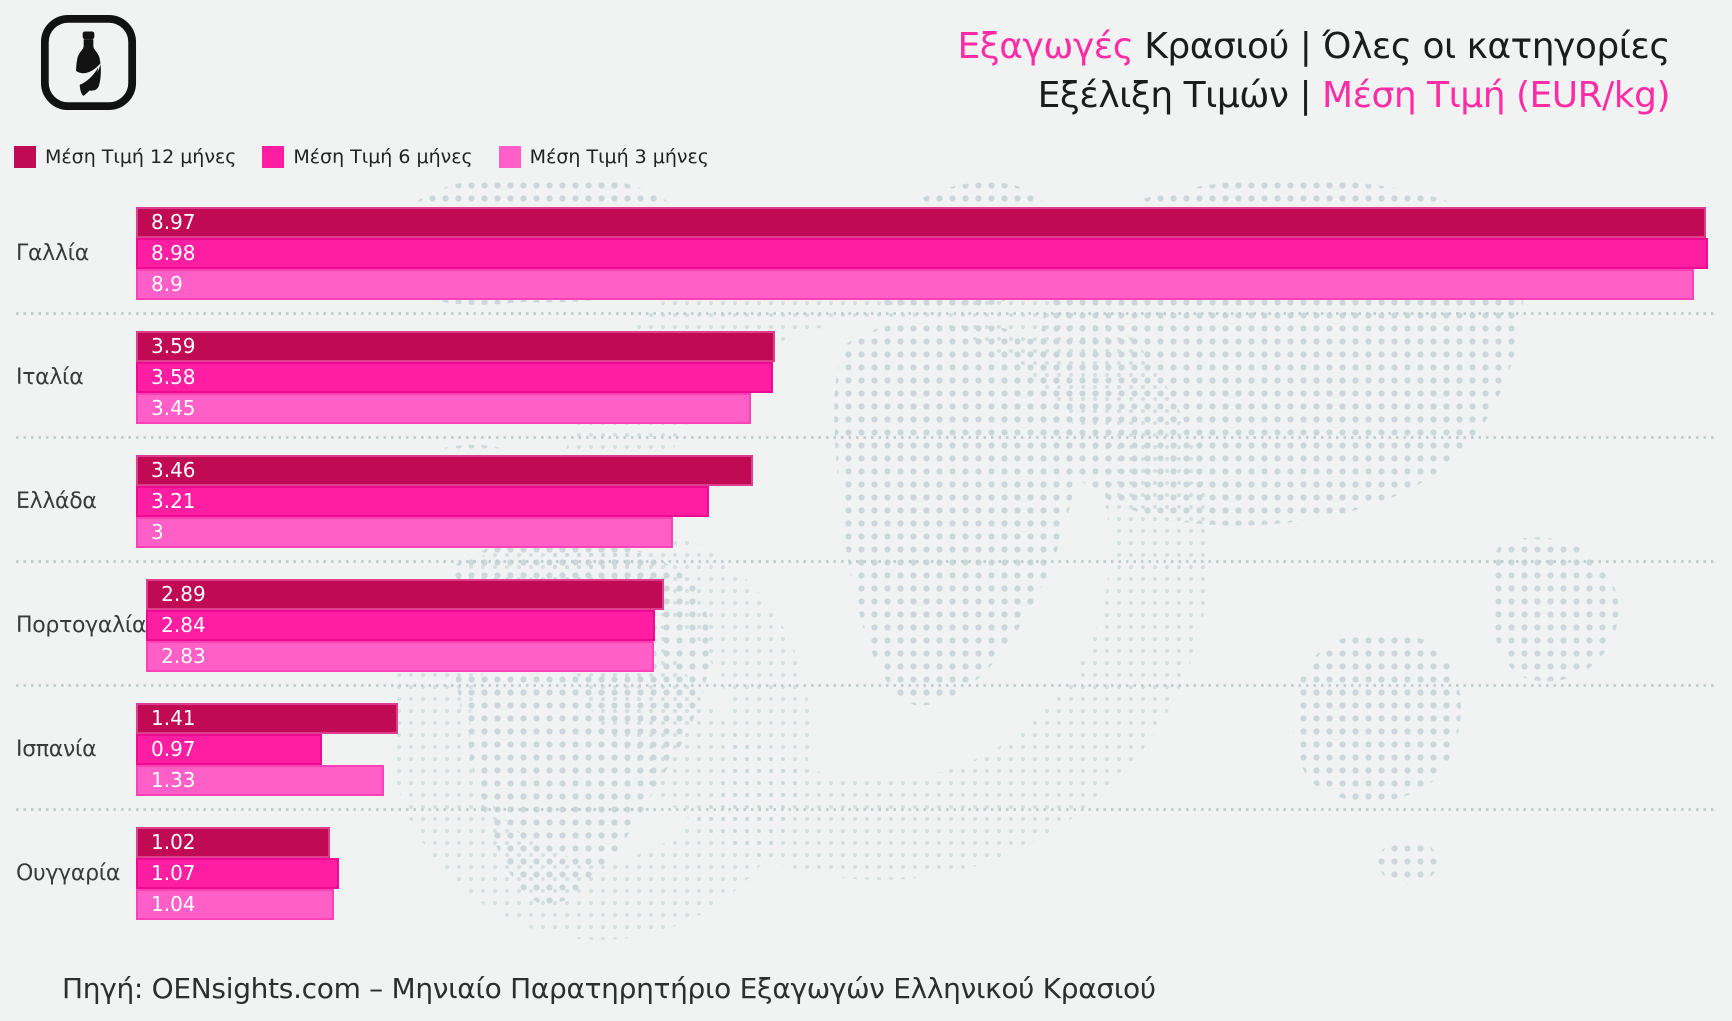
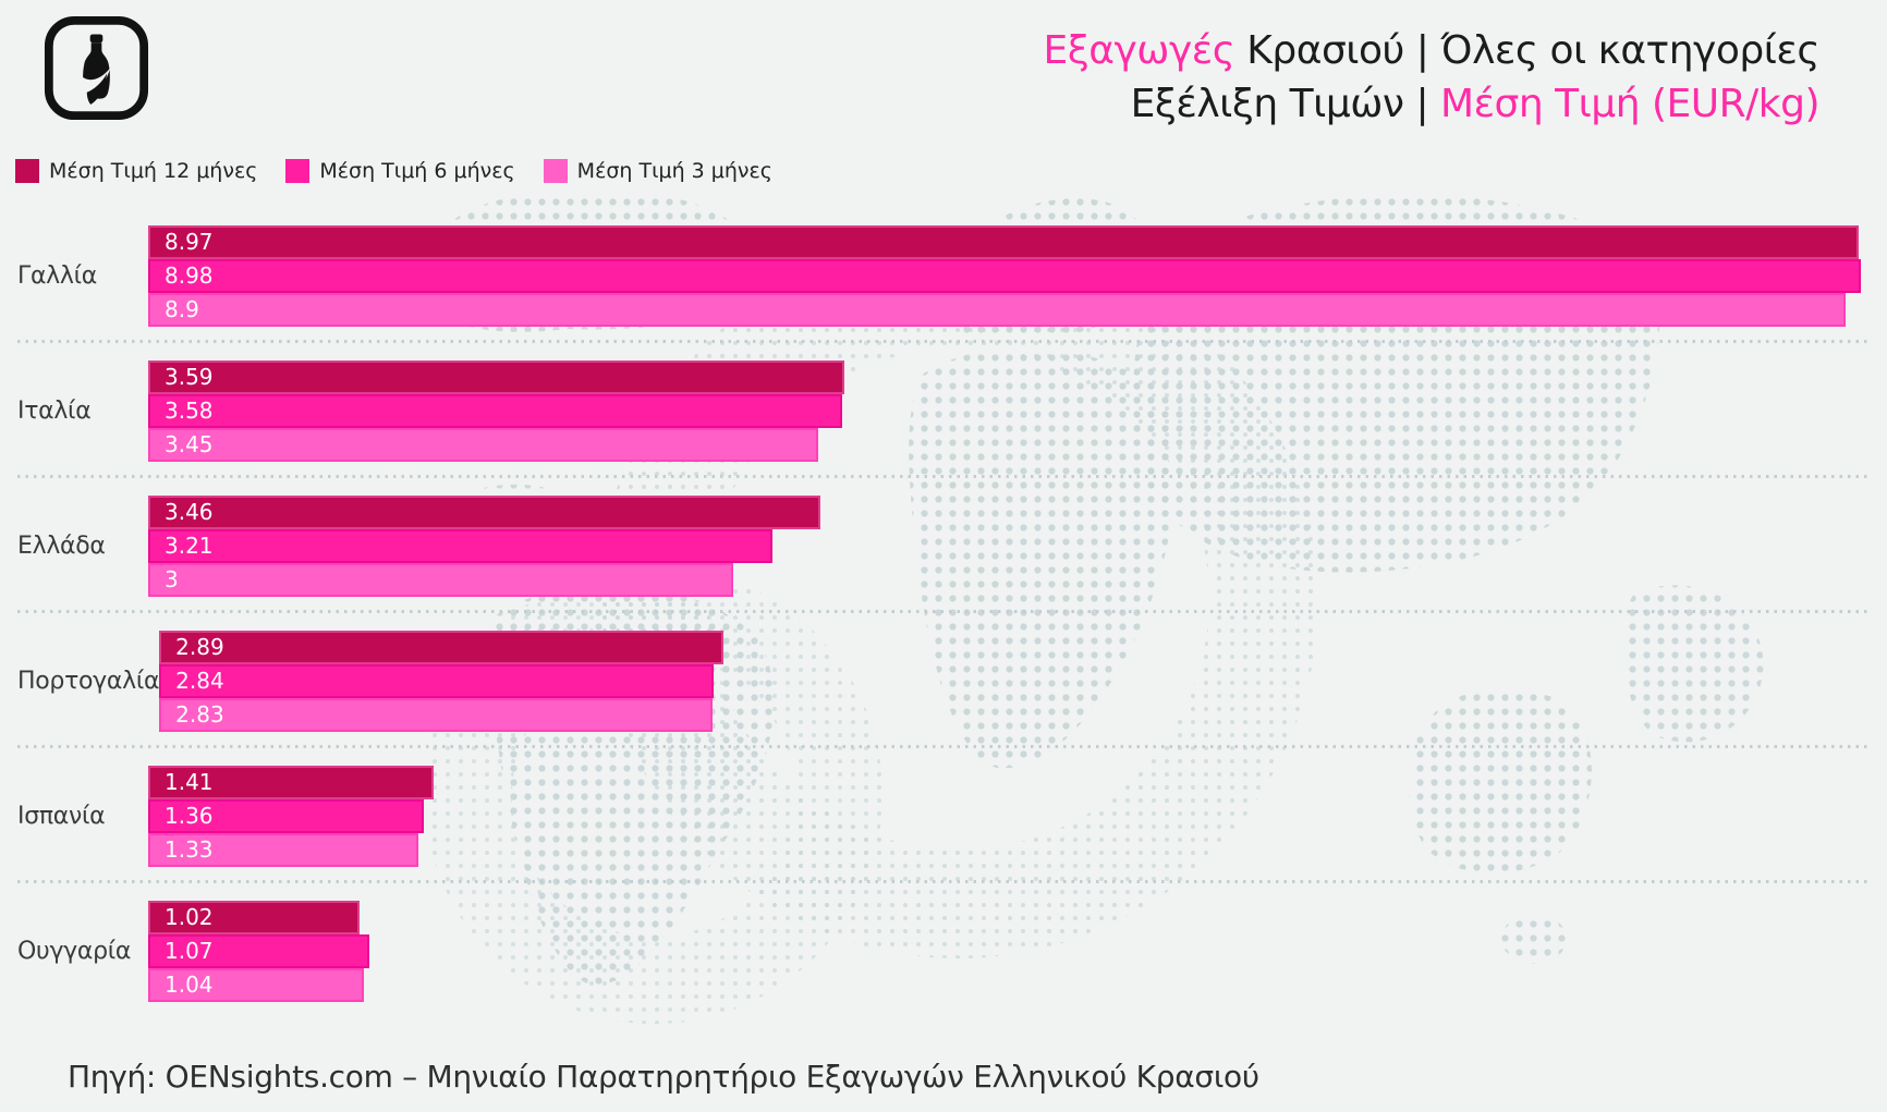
Μέση Τιμή 6 μήνες/Ισπανία: 0.97 -> 1.36
